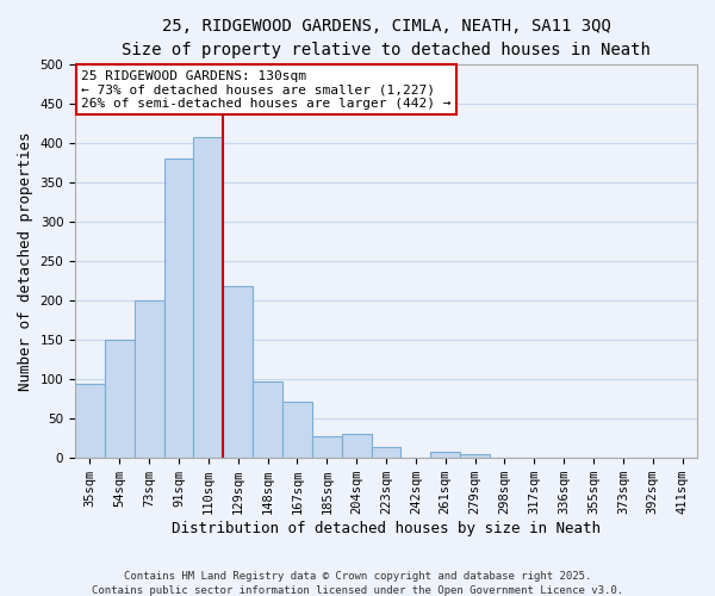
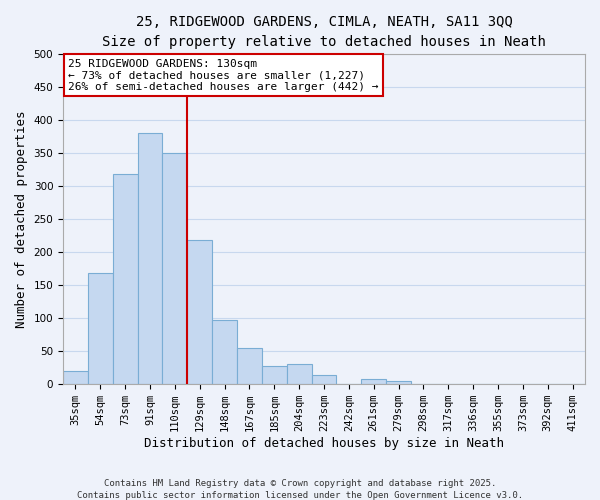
35sqm: 94 -> 20
54sqm: 150 -> 168
73sqm: 200 -> 318
110sqm: 408 -> 350
167sqm: 72 -> 55
